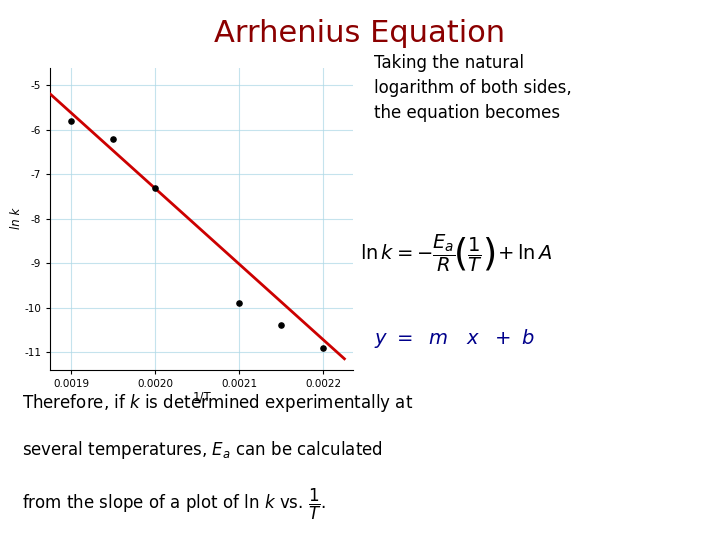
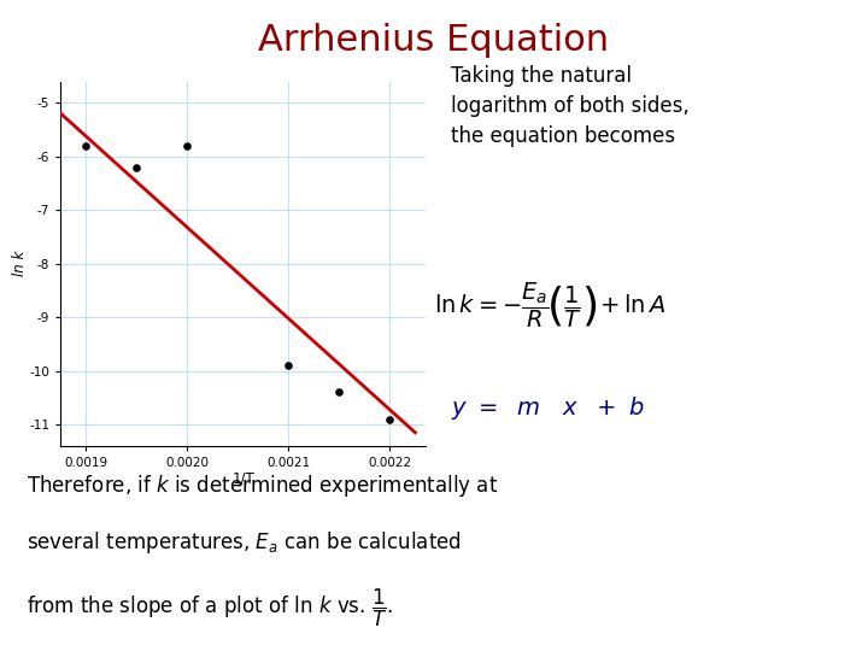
0.0020: -7.3 -> -5.8
